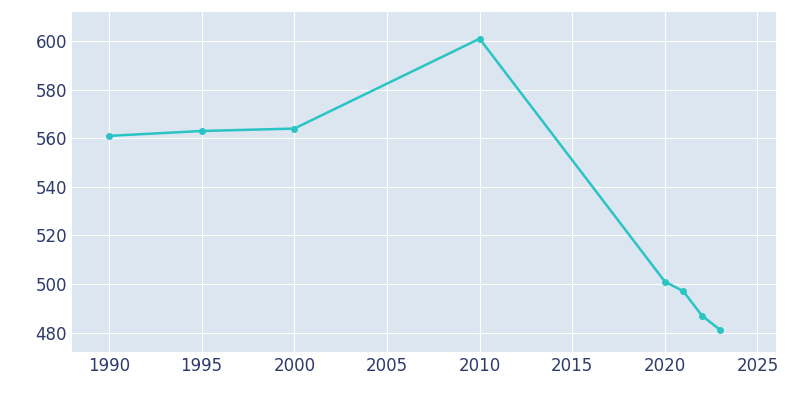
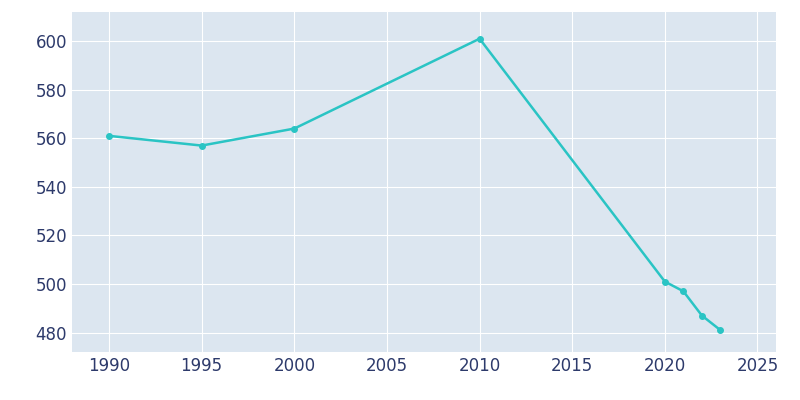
1995: 563 -> 557
